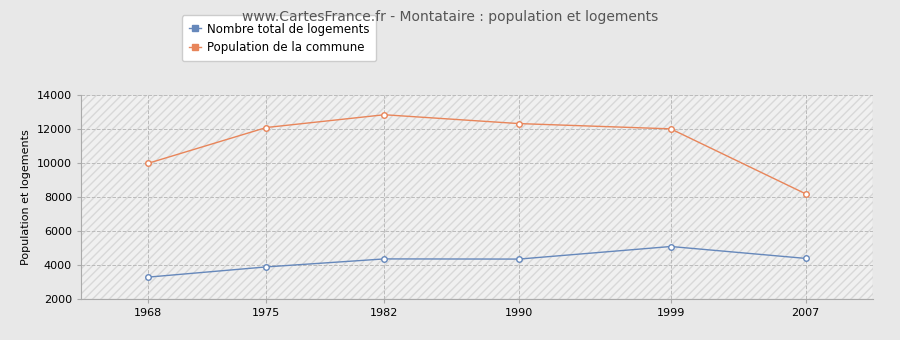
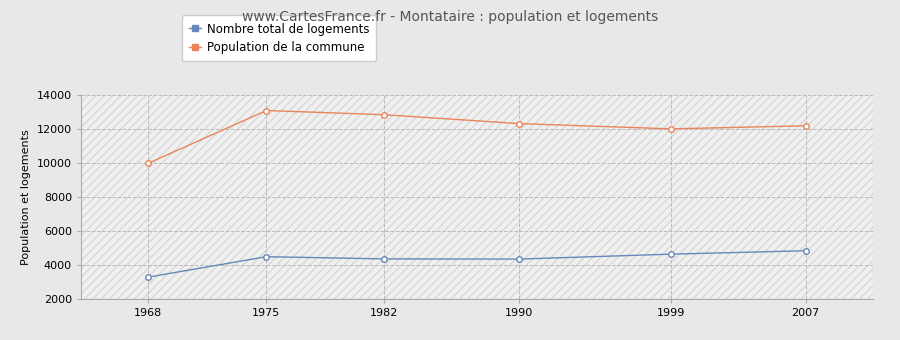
Nombre total de logements/1975: 3900 -> 4500
Population de la commune/1975: 12100 -> 13100
Nombre total de logements/1999: 5100 -> 4600
Nombre total de logements/2007: 4400 -> 4800
Population de la commune/2007: 8200 -> 12200
